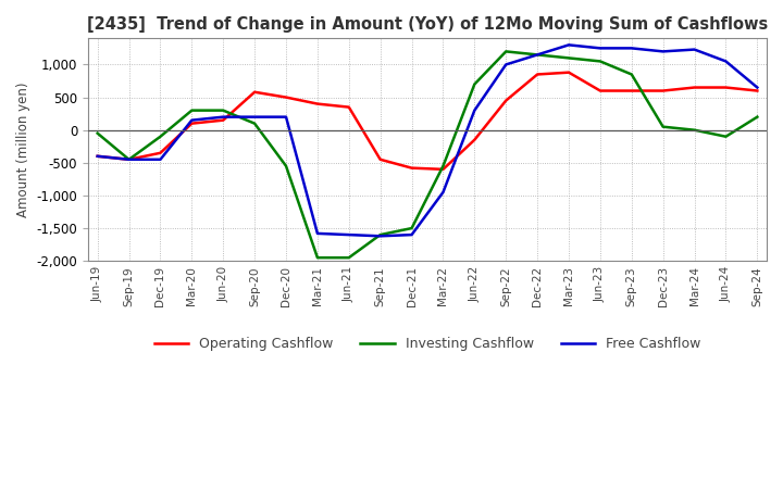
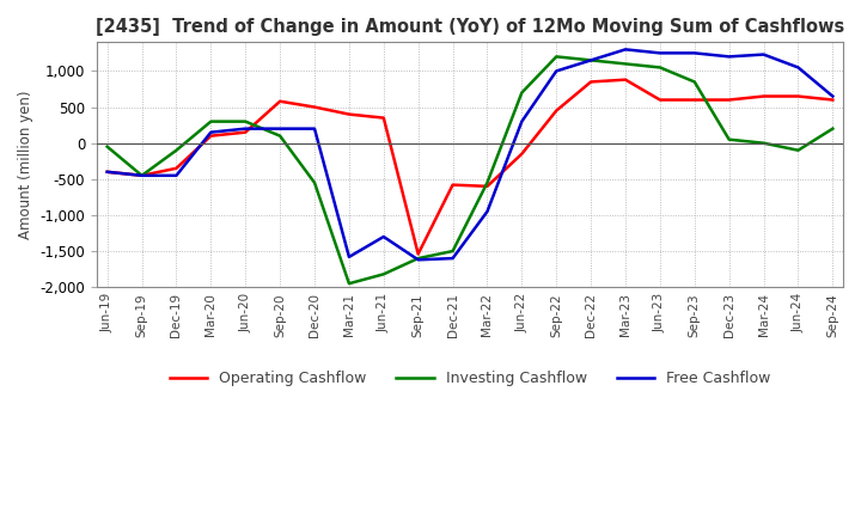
Investing Cashflow/Jun-21: -1,950 -> -1,820
Free Cashflow/Jun-21: -1,600 -> -1,300
Operating Cashflow/Sep-21: -450 -> -1,540
